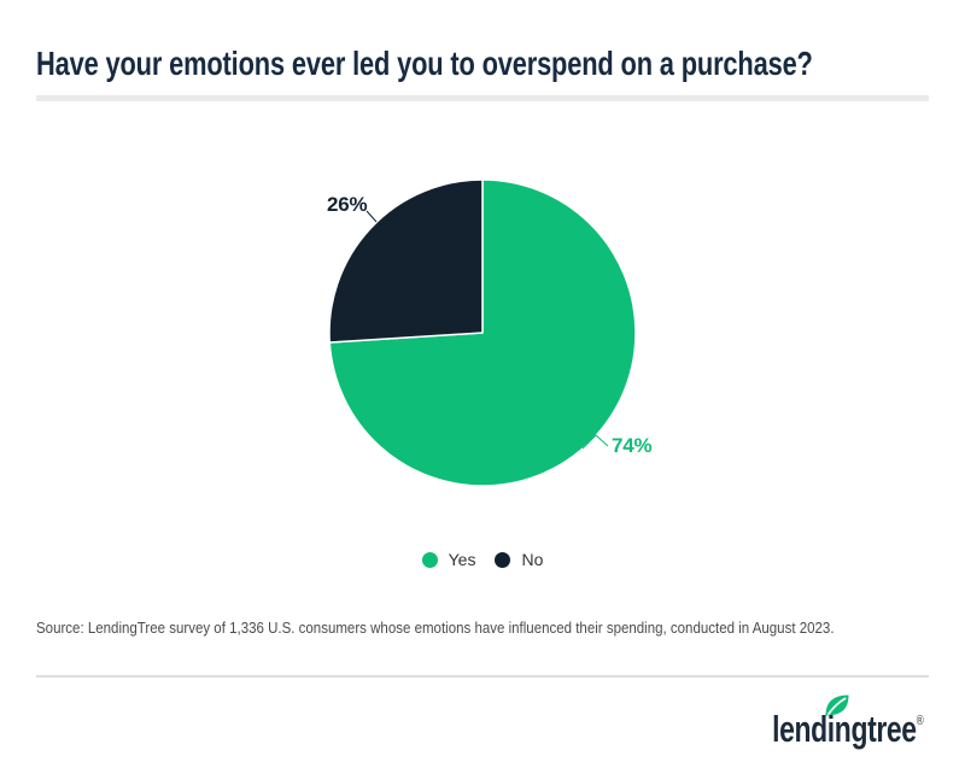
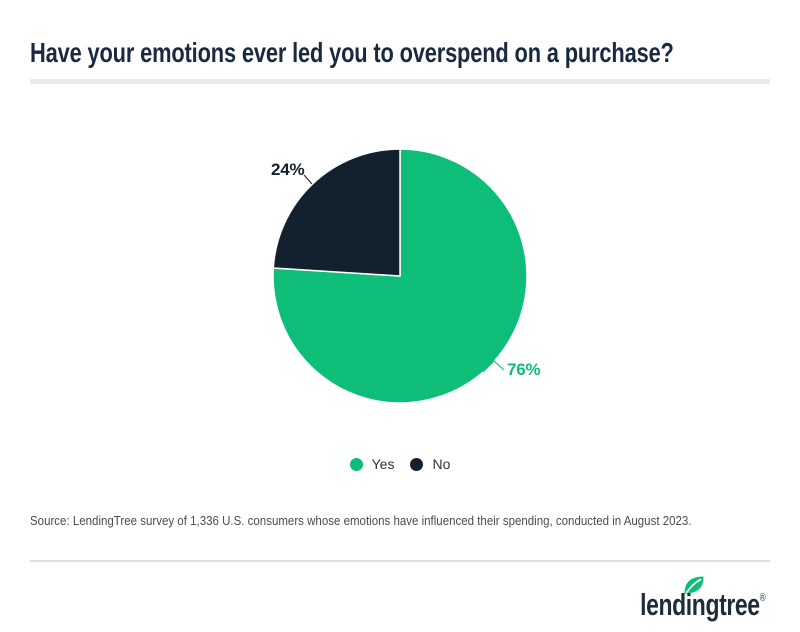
Yes: 74% -> 76%
No: 26% -> 24%
